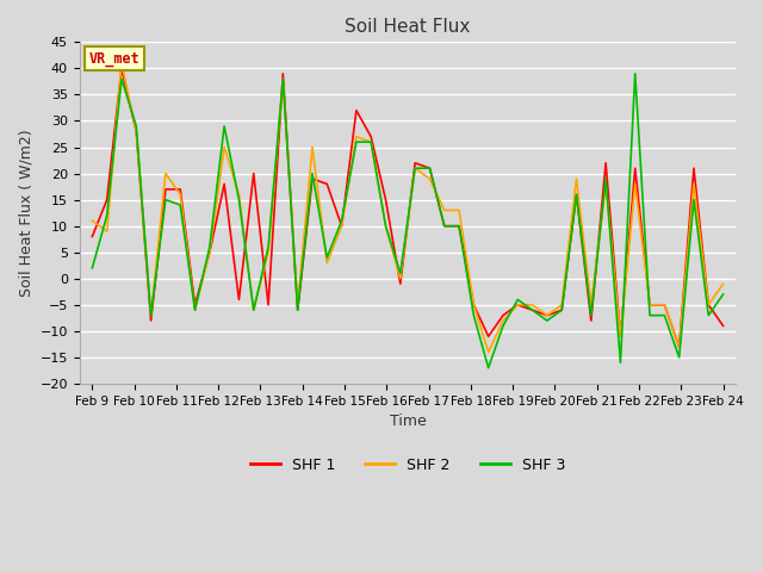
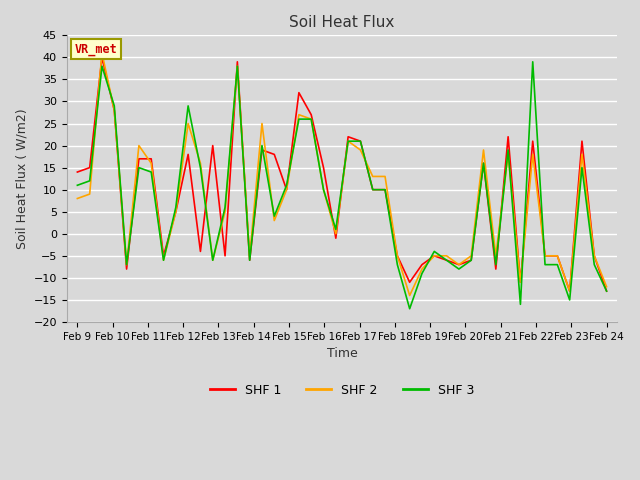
SHF 1/Feb 9: 8 -> 14
SHF 2/Feb 9: 11 -> 8
SHF 3/Feb 9: 2 -> 11
SHF 1/Feb 24: -9 -> -13
SHF 2/Feb 24: -1 -> -12
SHF 3/Feb 24: -3 -> -13
